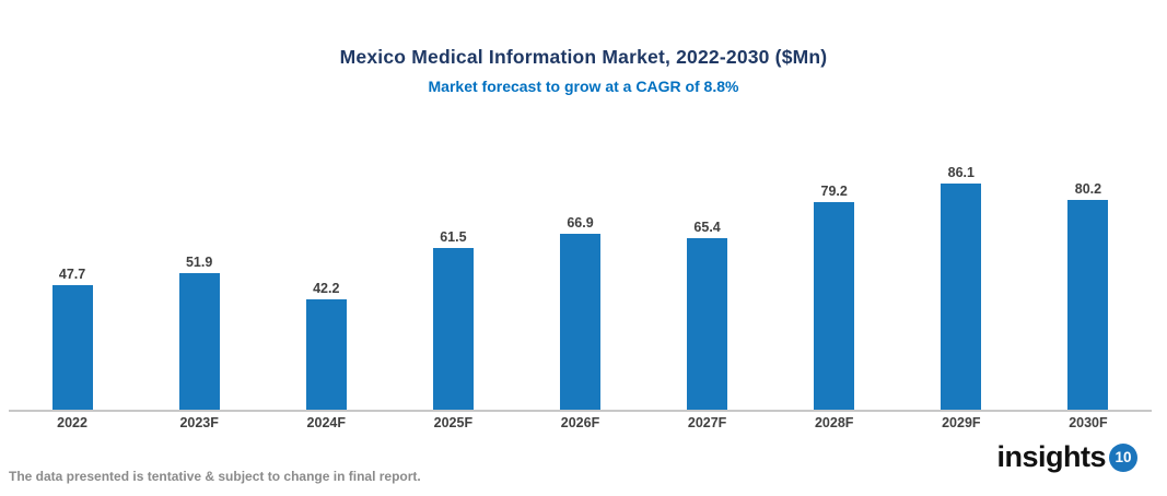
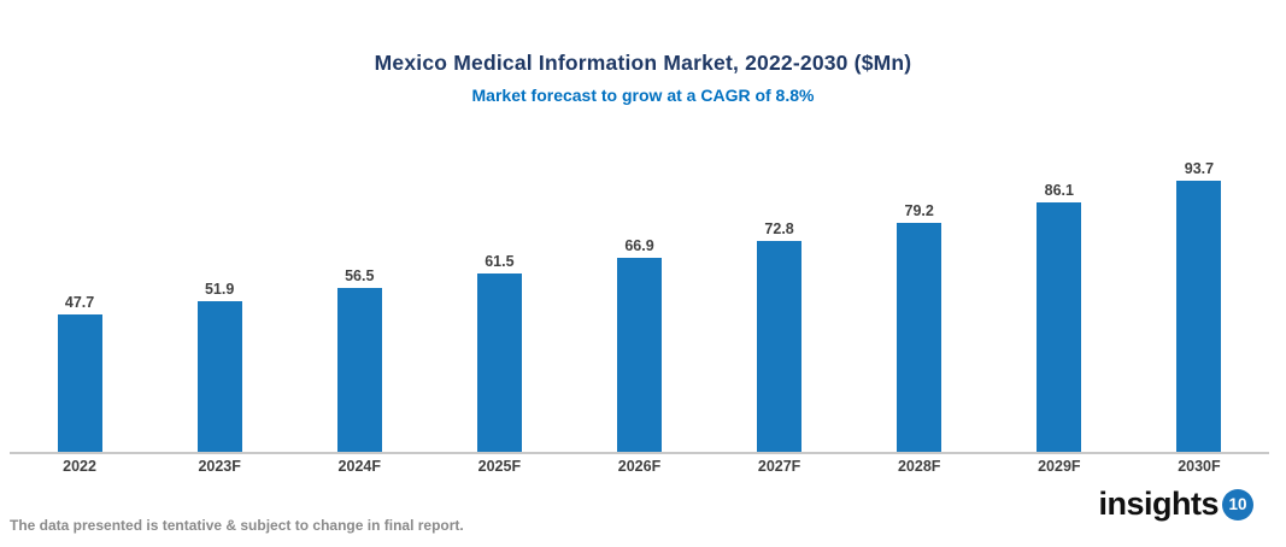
2024F: 42.2 -> 56.5
2027F: 65.4 -> 72.8
2030F: 80.2 -> 93.7
